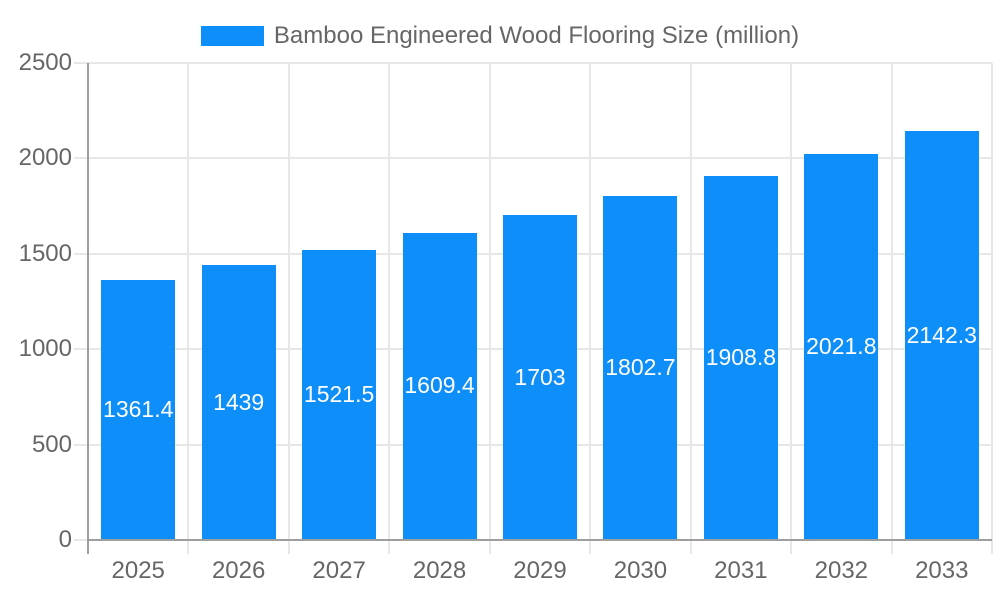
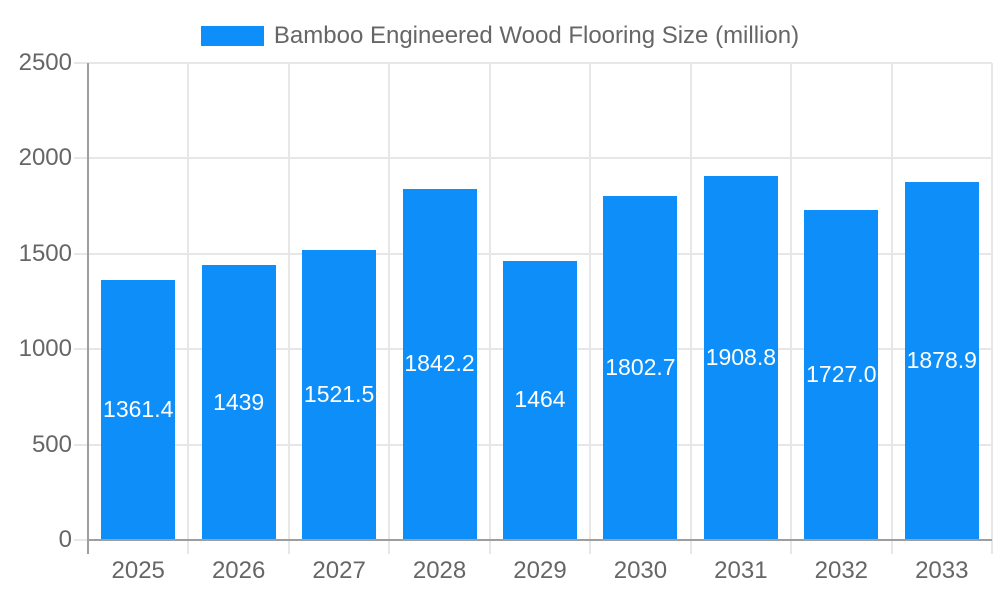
2028: 1609.4 -> 1842.2
2029: 1703 -> 1464
2032: 2021.8 -> 1727.0
2033: 2142.3 -> 1878.9
